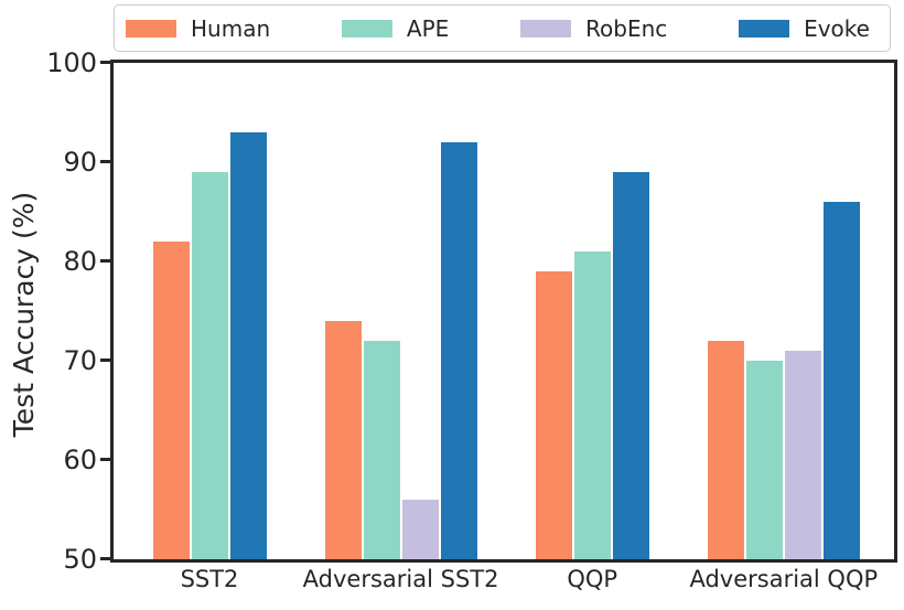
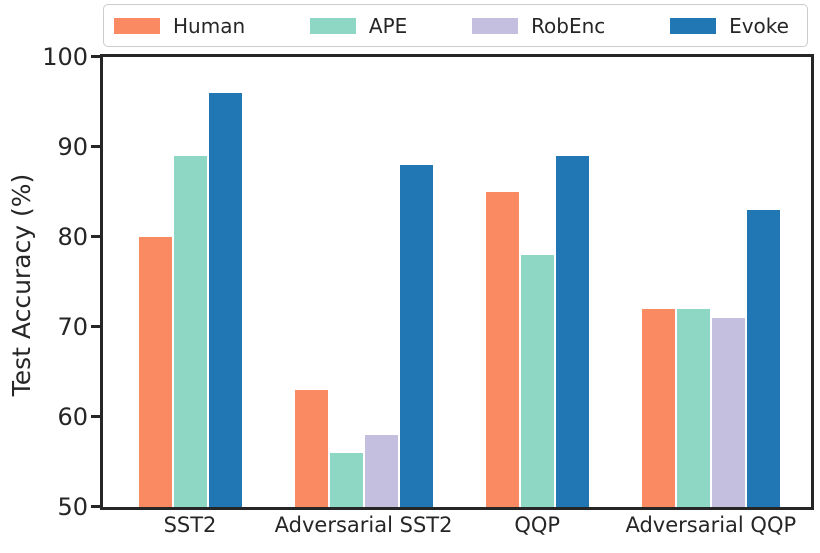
Human/SST2: 82 -> 80
Evoke/SST2: 93 -> 96
Human/Adversarial SST2: 74 -> 63
APE/Adversarial SST2: 72 -> 56
RobEnc/Adversarial SST2: 56 -> 58
Evoke/Adversarial SST2: 92 -> 88
Human/QQP: 79 -> 85
APE/QQP: 81 -> 78
APE/Adversarial QQP: 70 -> 72
Evoke/Adversarial QQP: 86 -> 83
